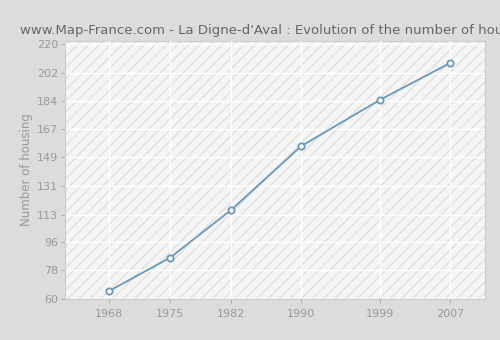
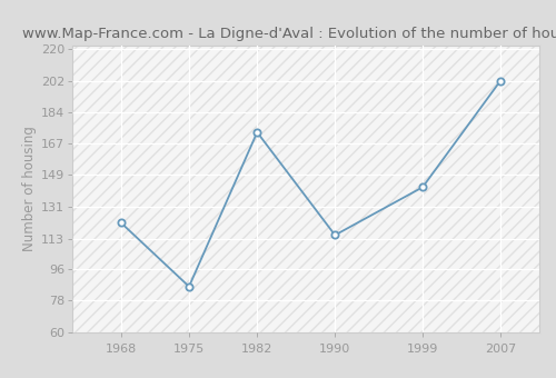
1968: 65 -> 122
1982: 116 -> 173
1990: 156 -> 115
1999: 185 -> 142
2007: 208 -> 202
